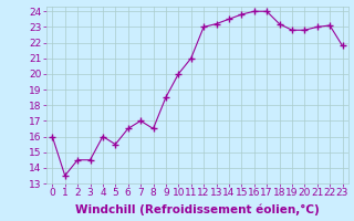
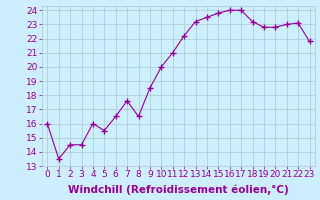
7: 17.0 -> 17.6
12: 23.0 -> 22.2
